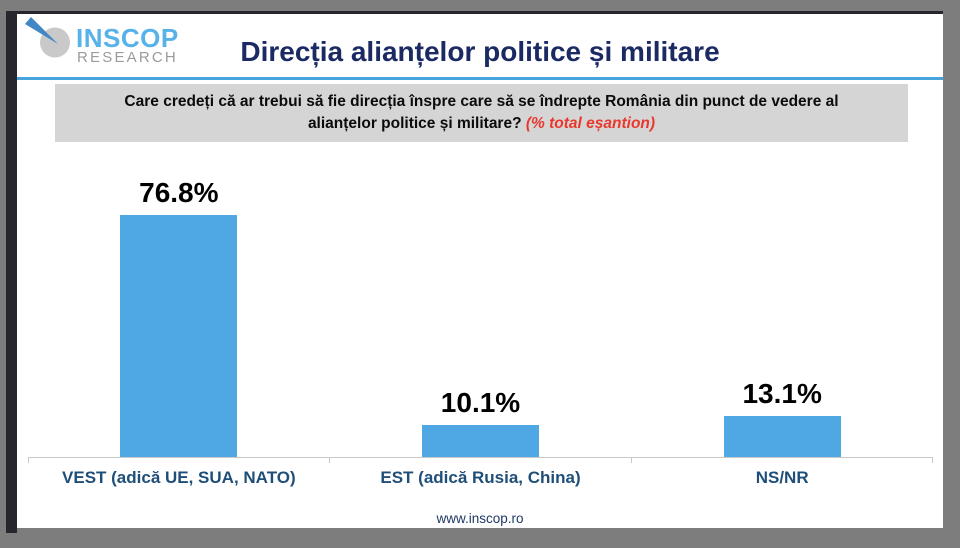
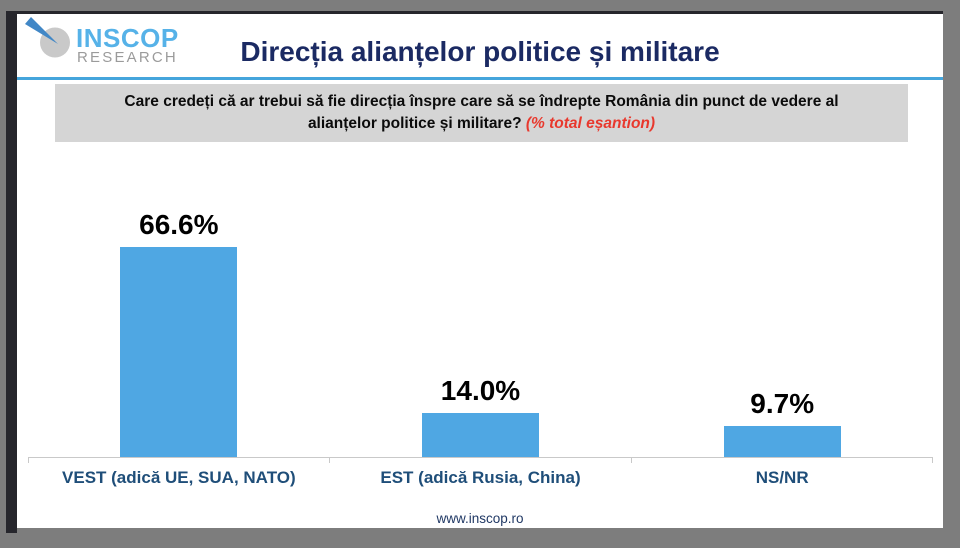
VEST (adică UE, SUA, NATO): 76.8% -> 66.6%
EST (adică Rusia, China): 10.1% -> 14.0%
NS/NR: 13.1% -> 9.7%
